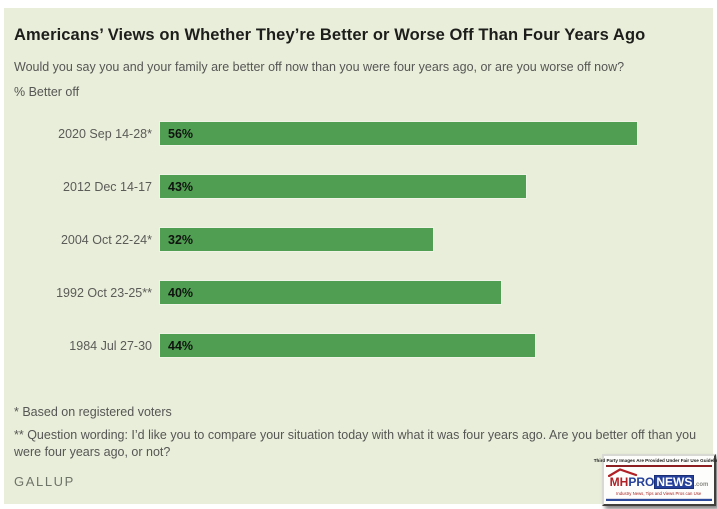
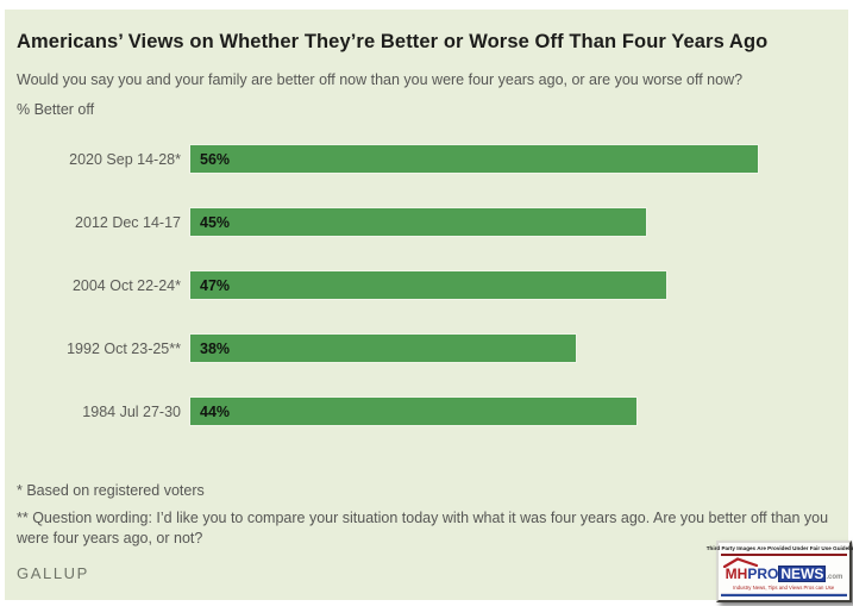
2012 Dec 14-17: 43% -> 45%
2004 Oct 22-24*: 32% -> 47%
1992 Oct 23-25**: 40% -> 38%
